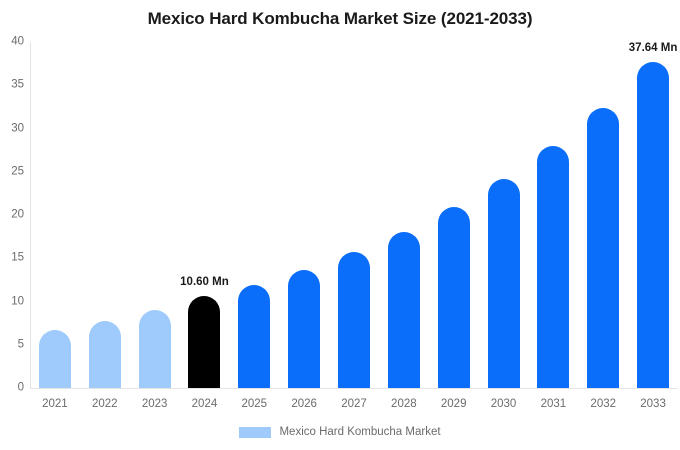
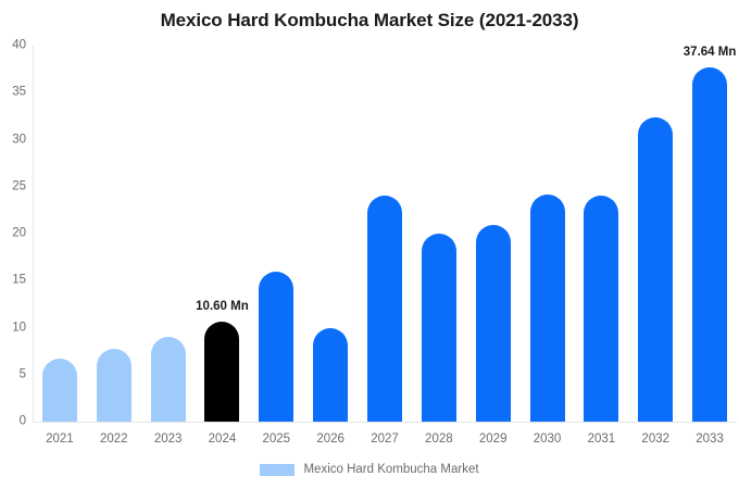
2025: 12 -> 16
2026: 14 -> 10
2027: 16 -> 24
2028: 18 -> 20
2031: 28 -> 24
